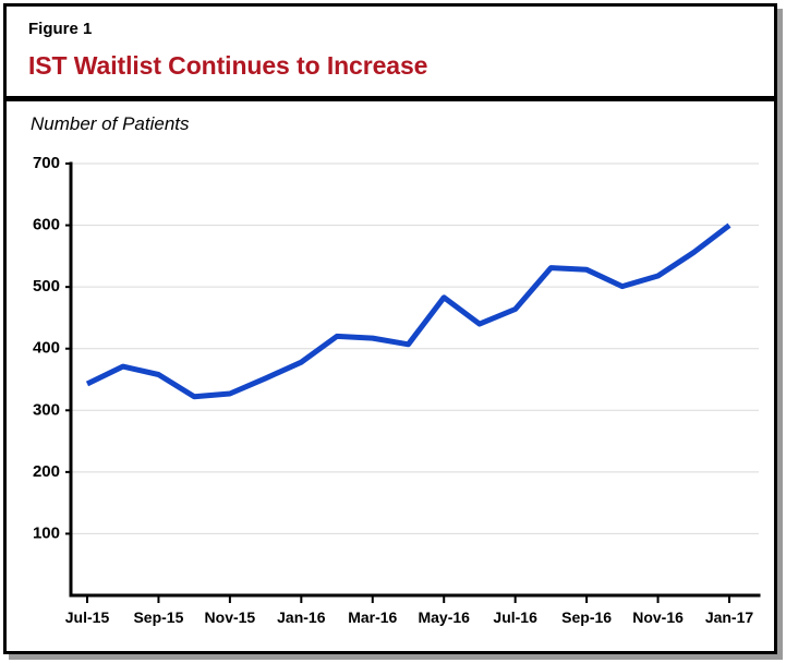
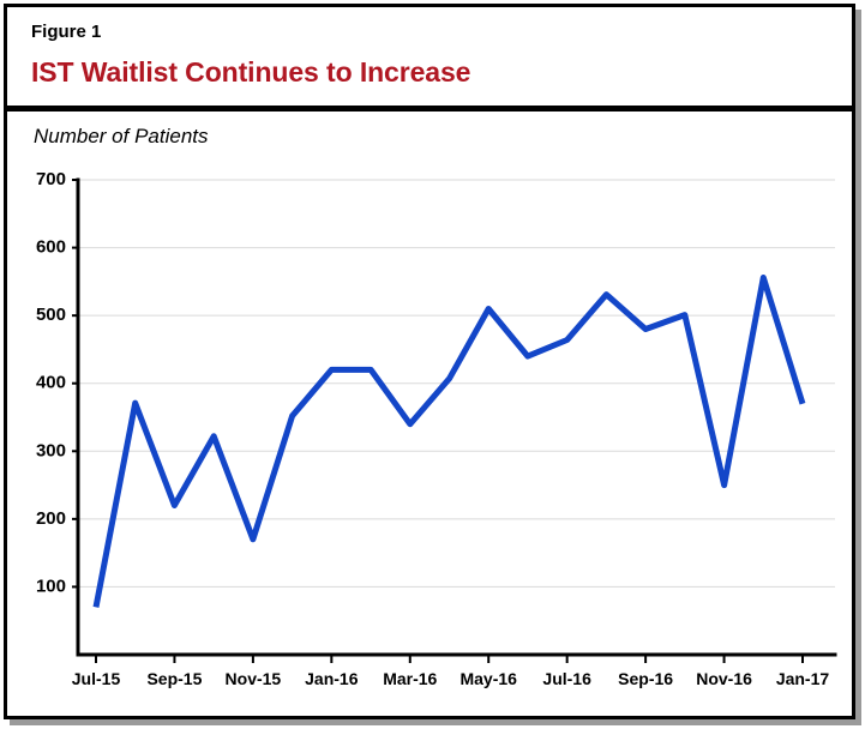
Jul-15: 340 -> 70
Sep-15: 360 -> 220
Nov-15: 330 -> 170
Jan-16: 380 -> 420
Mar-16: 420 -> 340
May-16: 480 -> 510
Sep-16: 530 -> 480
Nov-16: 520 -> 250
Jan-17: 600 -> 370
